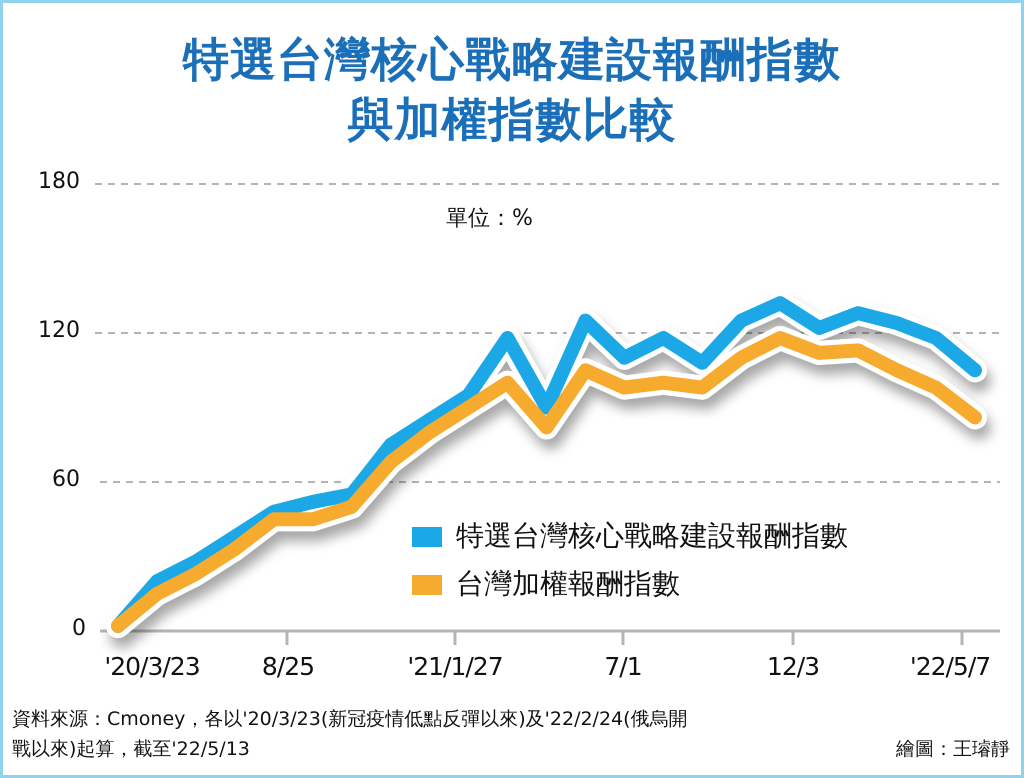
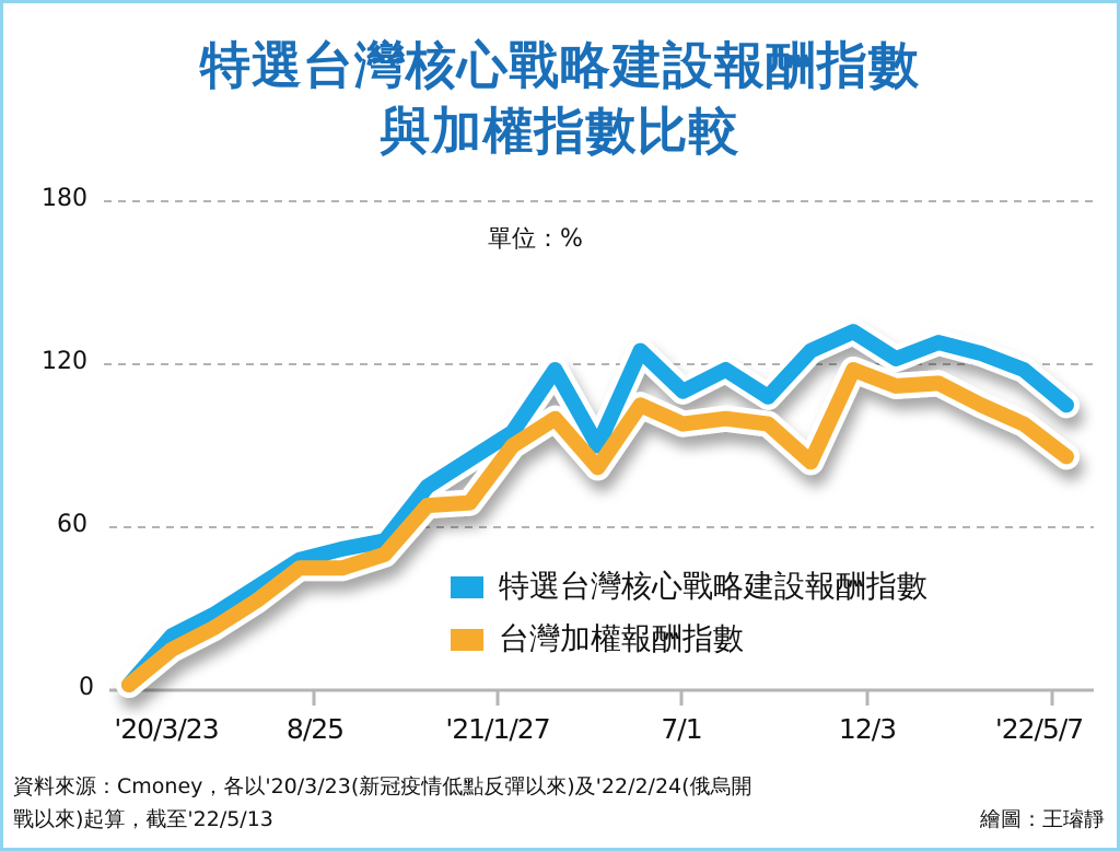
台灣加權報酬指數/'21/1/27: 80 -> 69
台灣加權報酬指數/12/3: 110 -> 84
